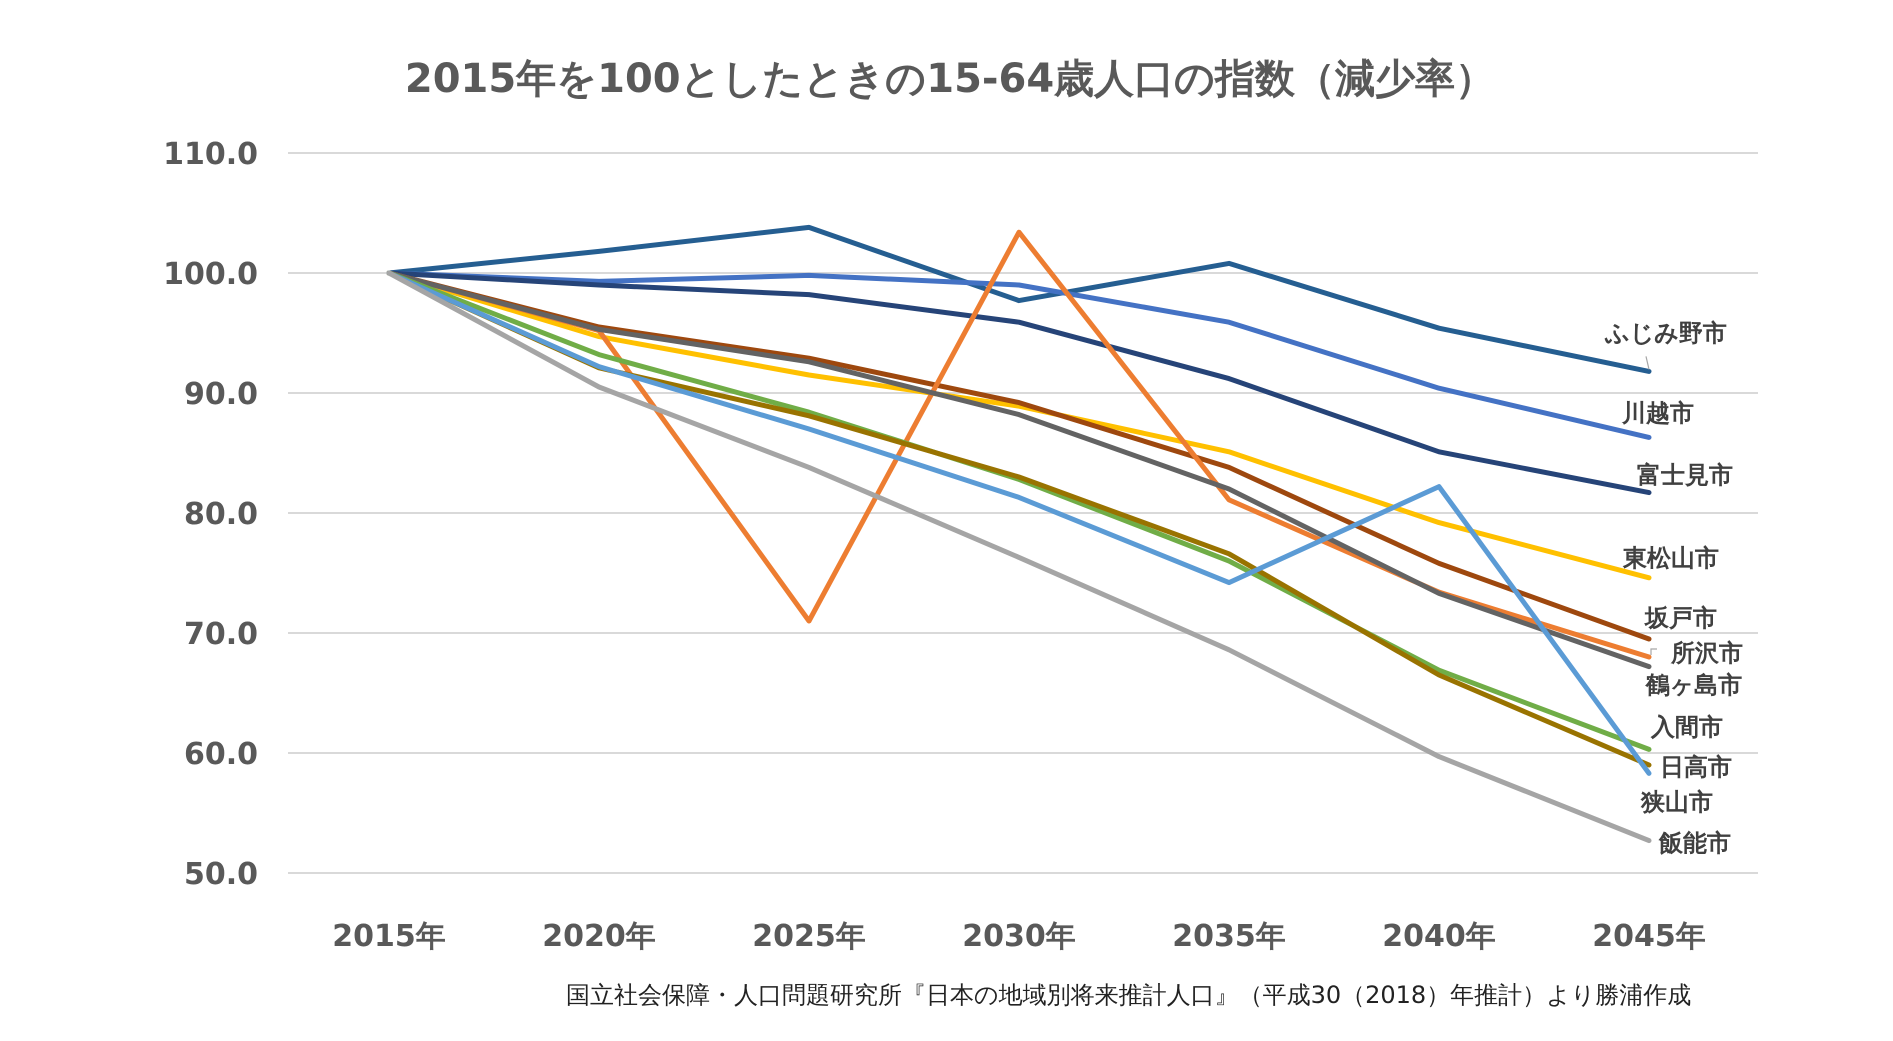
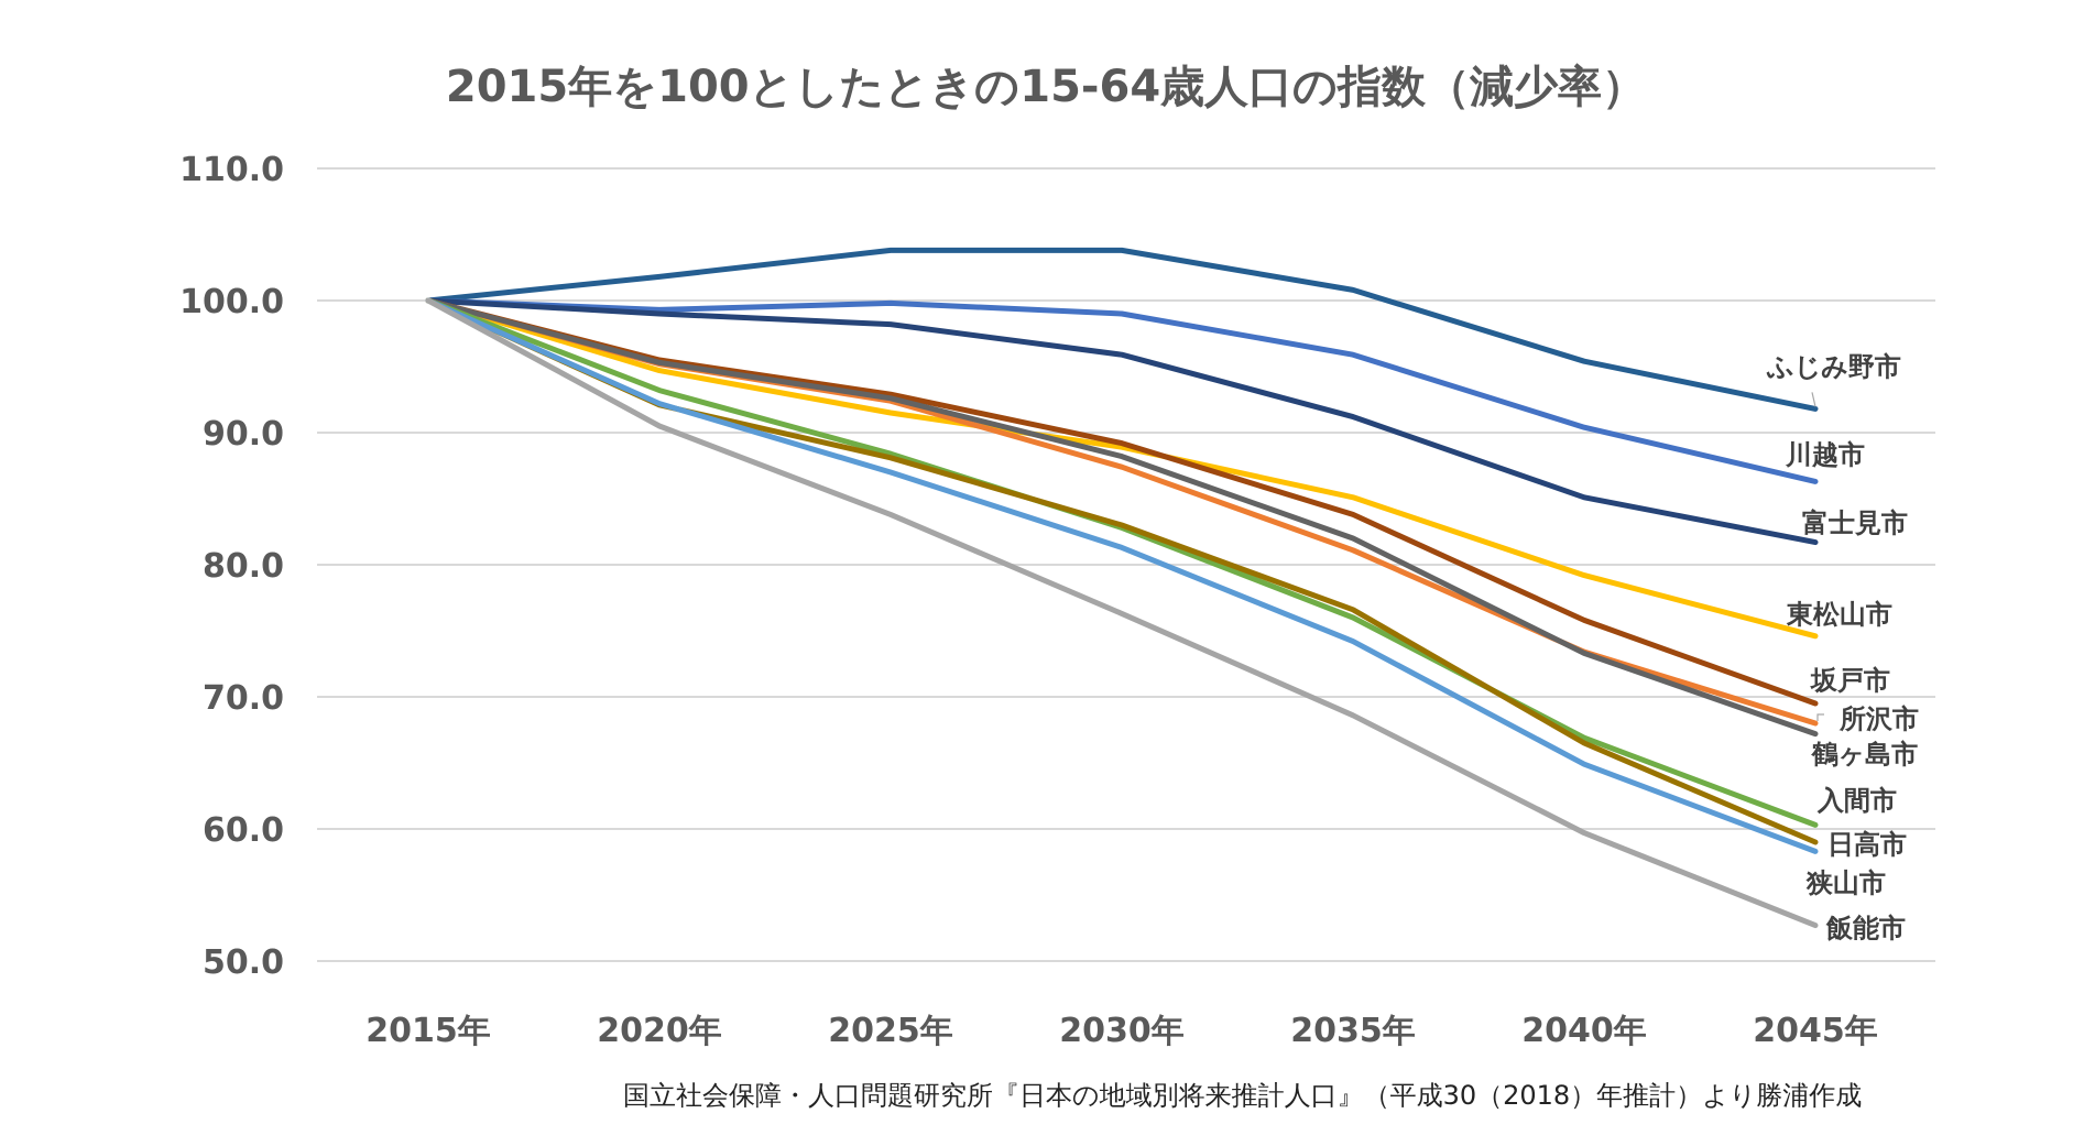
所沢市/2025年: 71.0 -> 92.4
ふじみ野市/2030年: 97.7 -> 103.8
所沢市/2030年: 103.4 -> 87.4
狭山市/2040年: 82.2 -> 64.9
